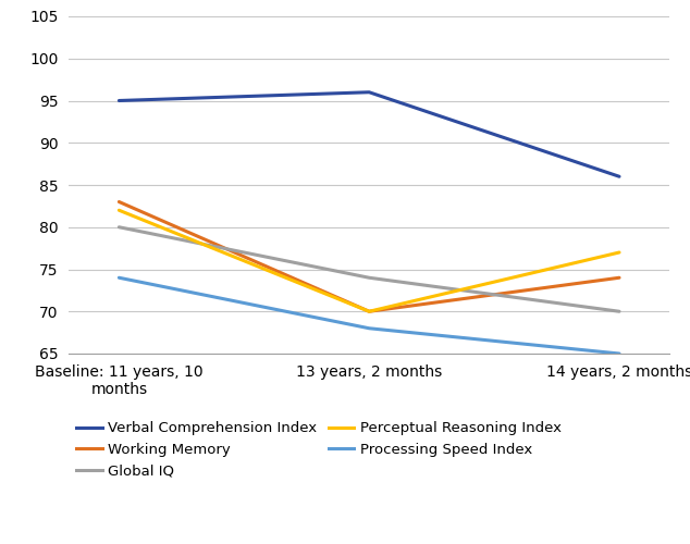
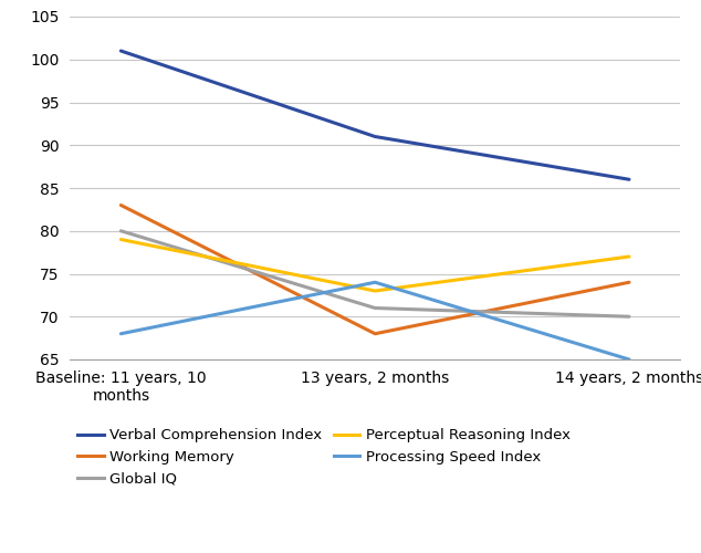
Verbal Comprehension Index/Baseline: 11 years, 10 months: 95 -> 101
Perceptual Reasoning Index/Baseline: 11 years, 10 months: 82 -> 79
Processing Speed Index/Baseline: 11 years, 10 months: 74 -> 68
Verbal Comprehension Index/13 years, 2 months: 96 -> 91
Working Memory/13 years, 2 months: 70 -> 68
Global IQ/13 years, 2 months: 74 -> 71
Perceptual Reasoning Index/13 years, 2 months: 70 -> 73
Processing Speed Index/13 years, 2 months: 68 -> 74
